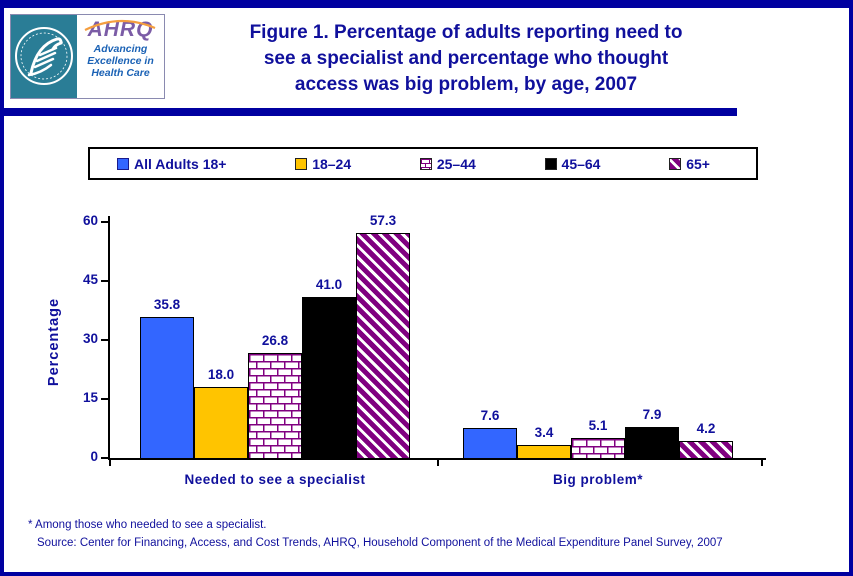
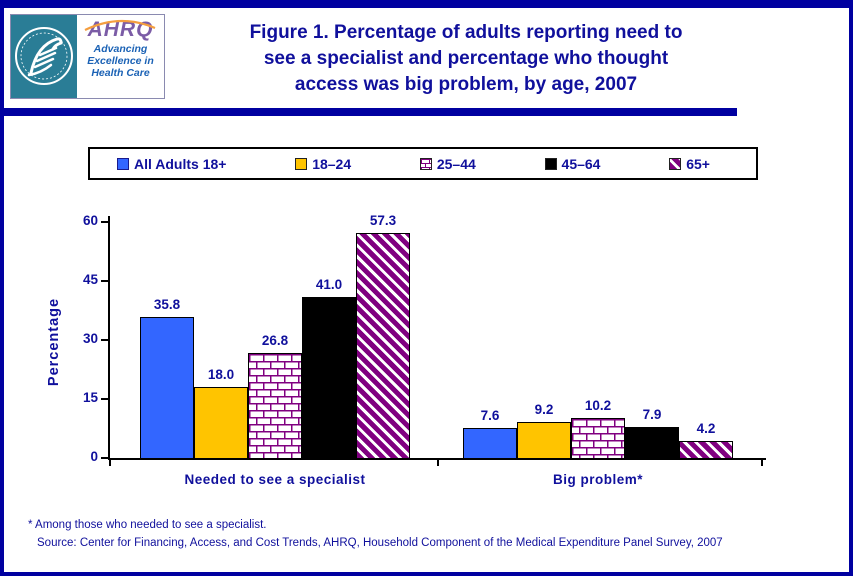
18–24/Big problem*: 3.4 -> 9.2
25–44/Big problem*: 5.1 -> 10.2
